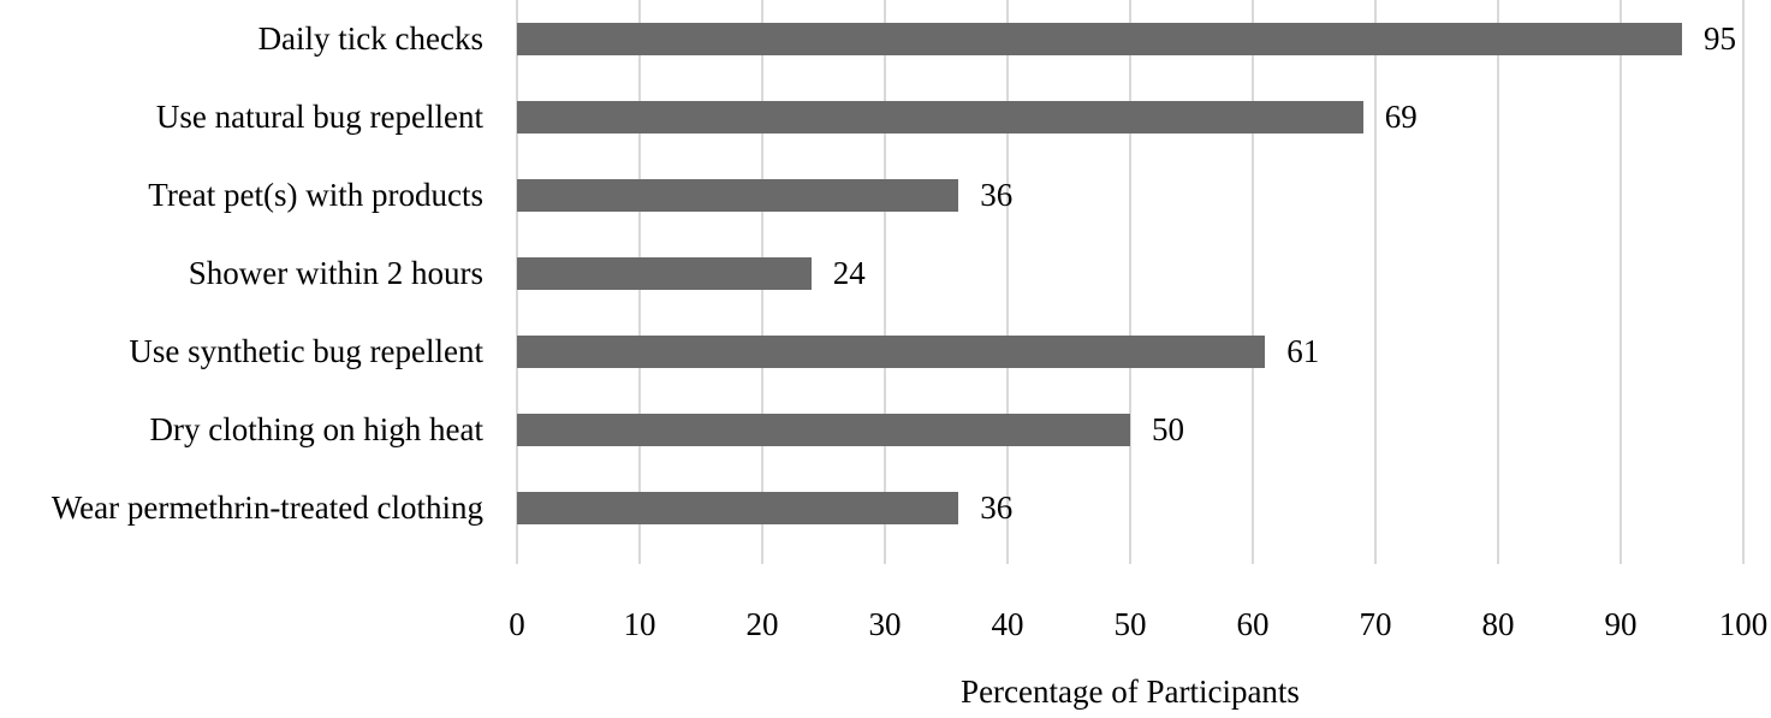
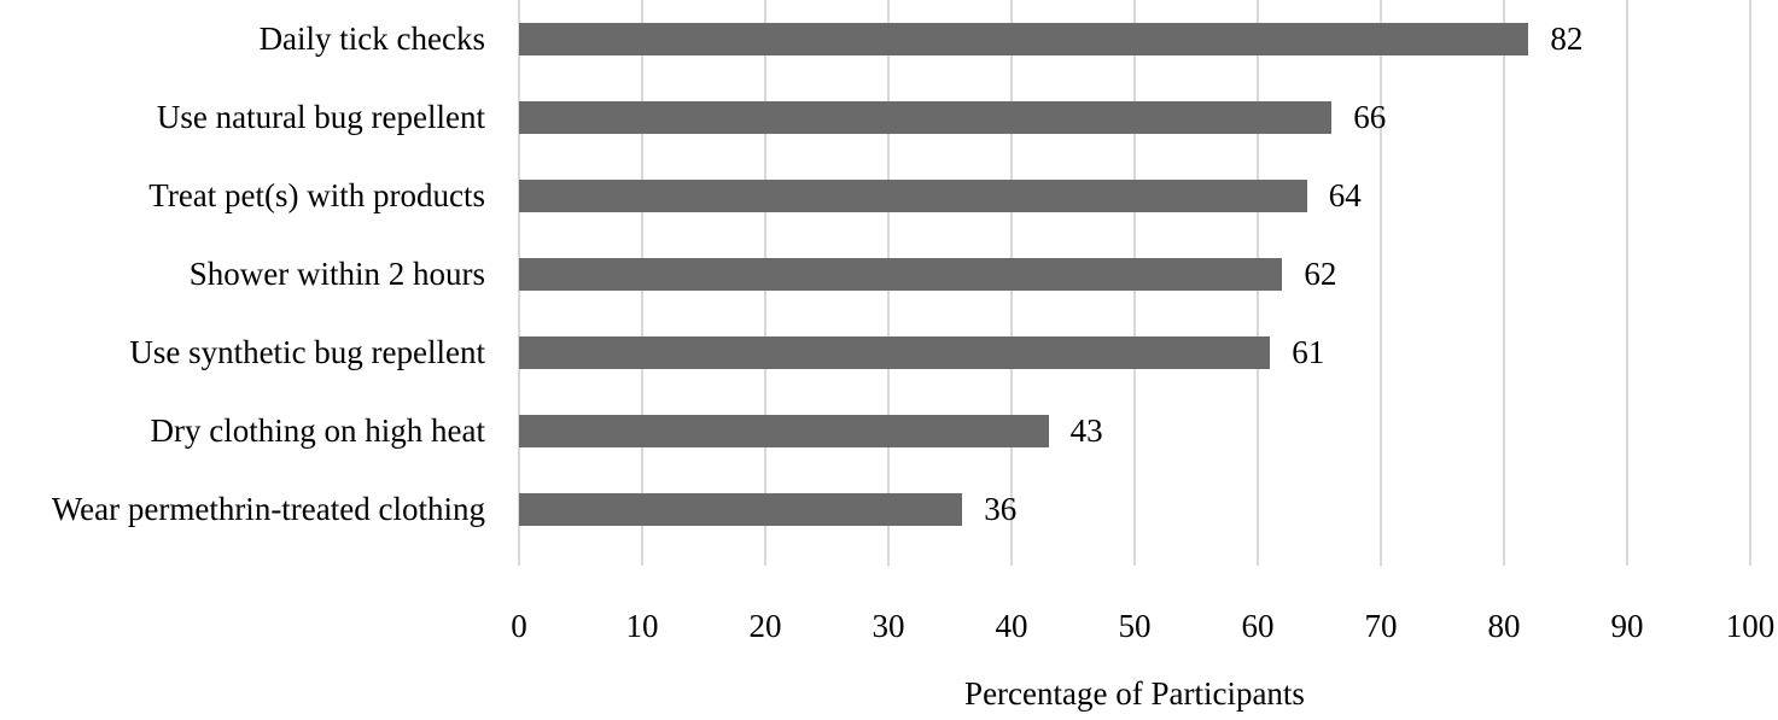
Daily tick checks: 95 -> 82
Use natural bug repellent: 69 -> 66
Treat pet(s) with products: 36 -> 64
Shower within 2 hours: 24 -> 62
Dry clothing on high heat: 50 -> 43
